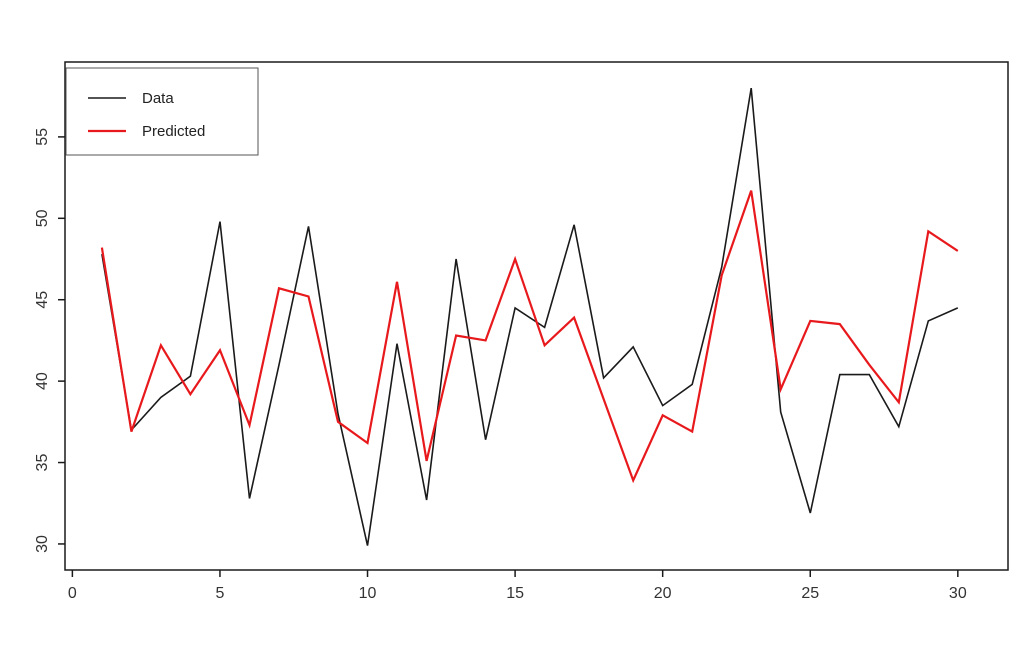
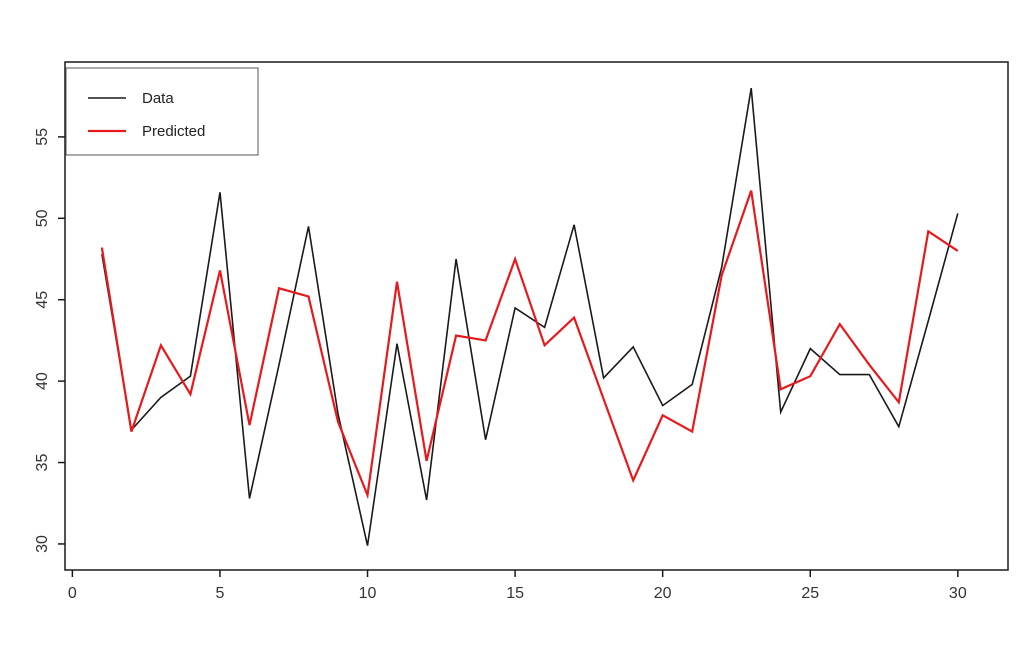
Data/5: 49.8 -> 51.6
Predicted/5: 41.9 -> 46.8
Predicted/10: 36.2 -> 33.0
Data/25: 31.9 -> 42.0
Predicted/25: 43.7 -> 40.3
Data/30: 44.5 -> 50.3
